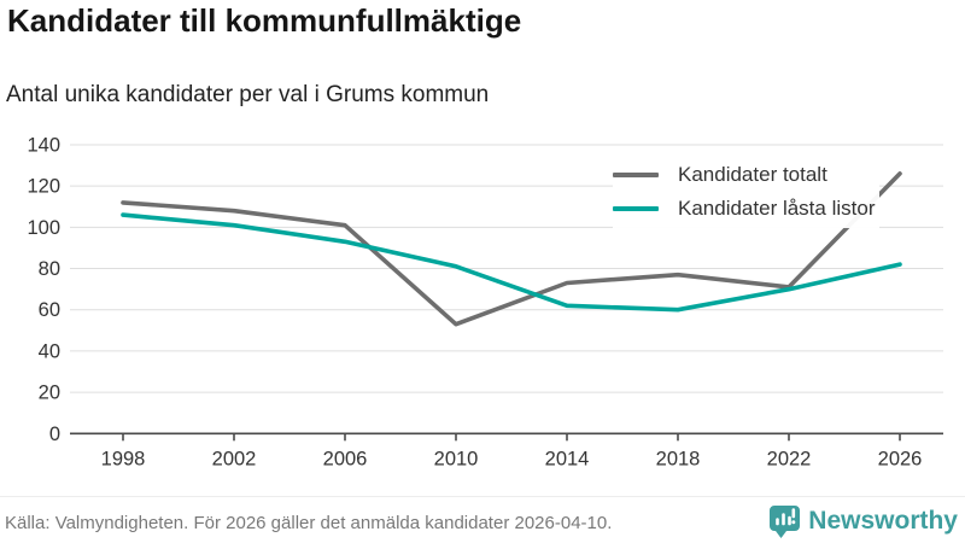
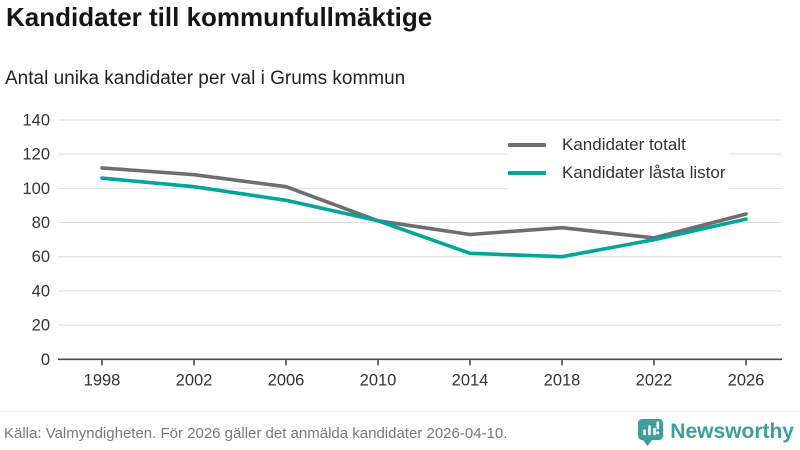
Kandidater totalt/2010: 53 -> 81
Kandidater totalt/2026: 126 -> 85
